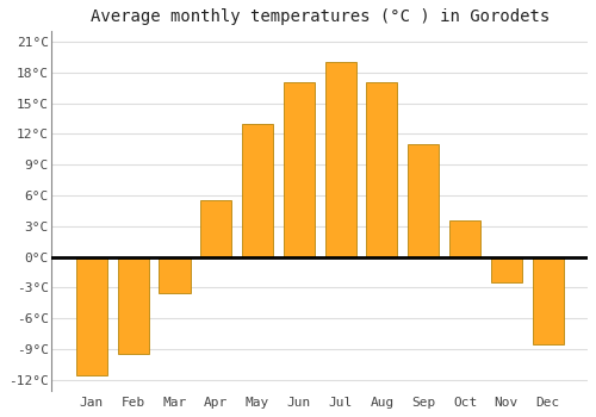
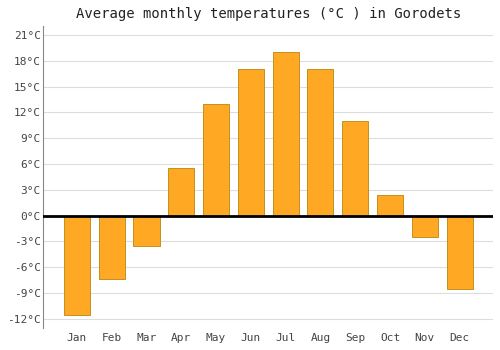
Feb: -9.5°C -> -7.4°C
Oct: 3.5°C -> 2.4°C
